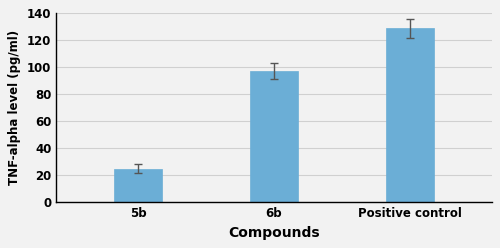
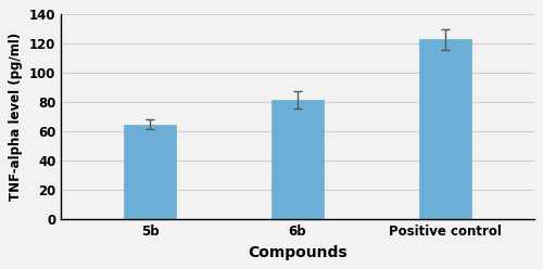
5b: 25 -> 65
6b: 97 -> 82
Positive control: 129 -> 123
